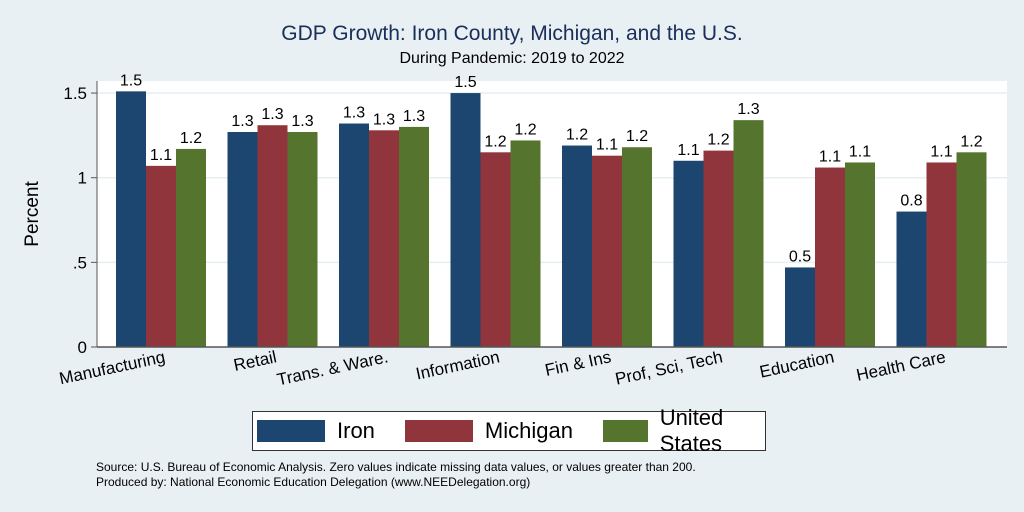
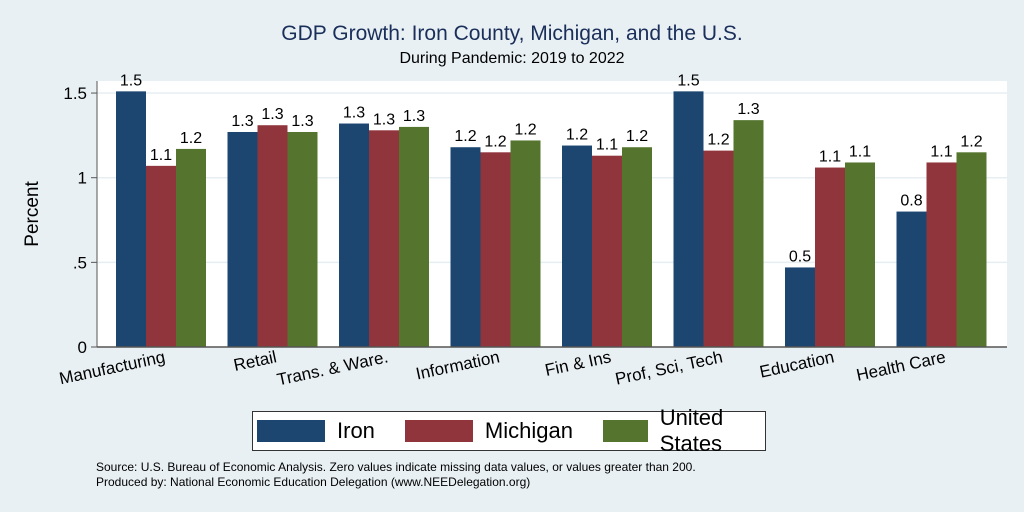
Iron/Information: 1.5 -> 1.2
Iron/Prof, Sci, Tech: 1.1 -> 1.5
